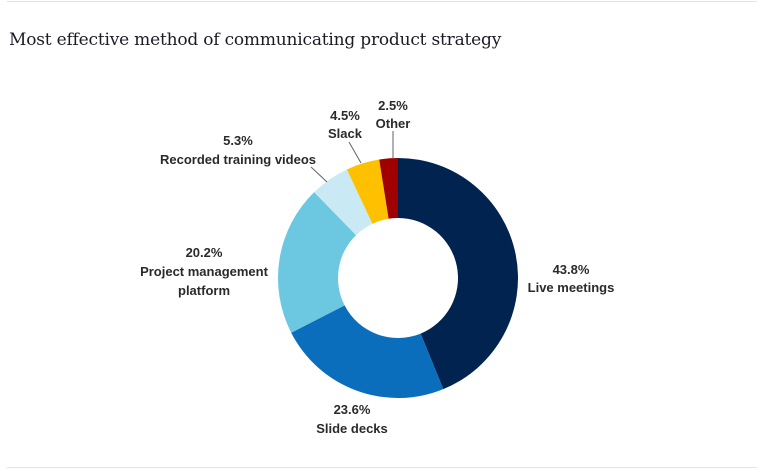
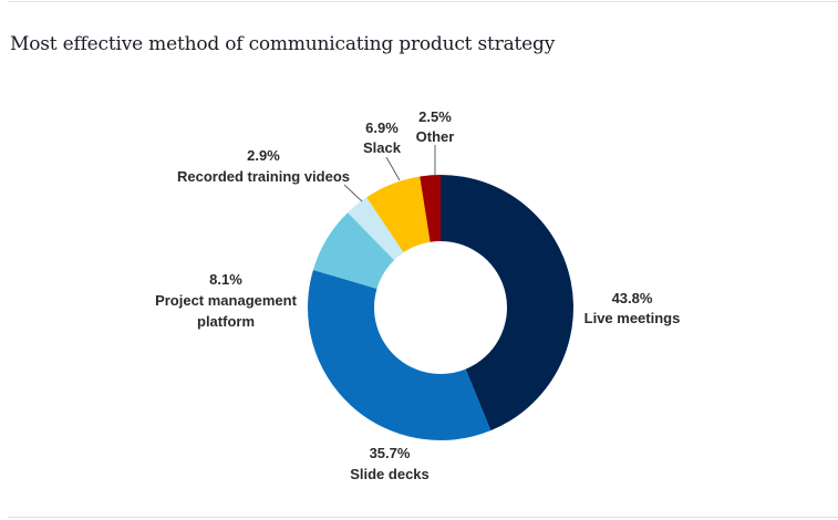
Slide decks: 23.6% -> 35.7%
Project management platform: 20.2% -> 8.1%
Recorded training videos: 5.3% -> 2.9%
Slack: 4.5% -> 6.9%
